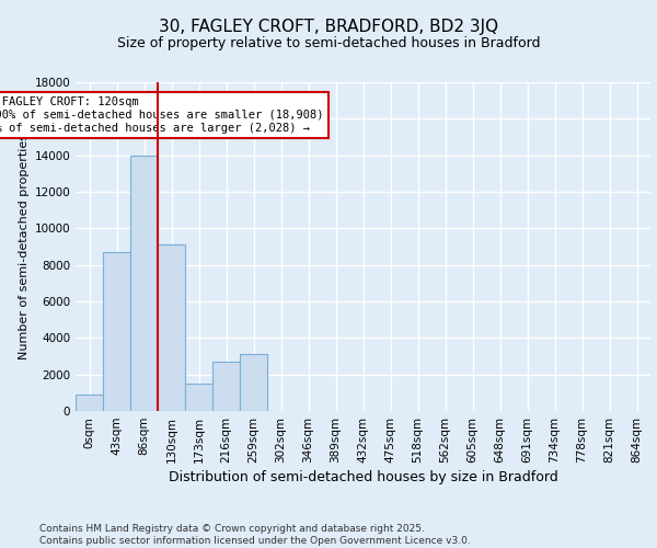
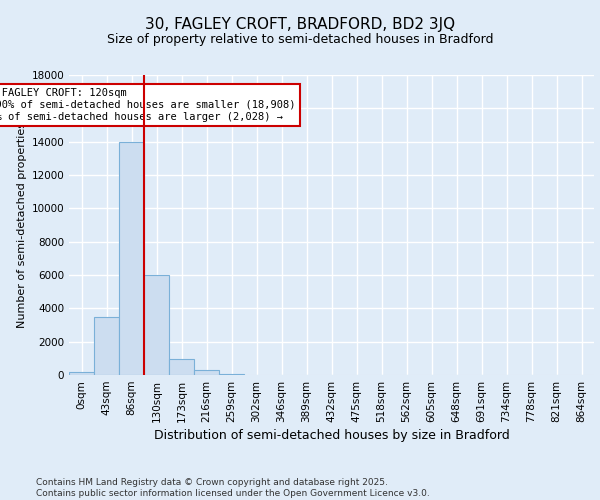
0sqm: 900 -> 200
43sqm: 8700 -> 3500
130sqm: 9100 -> 6000
173sqm: 1500 -> 1000
216sqm: 2700 -> 300
259sqm: 3100 -> 100
